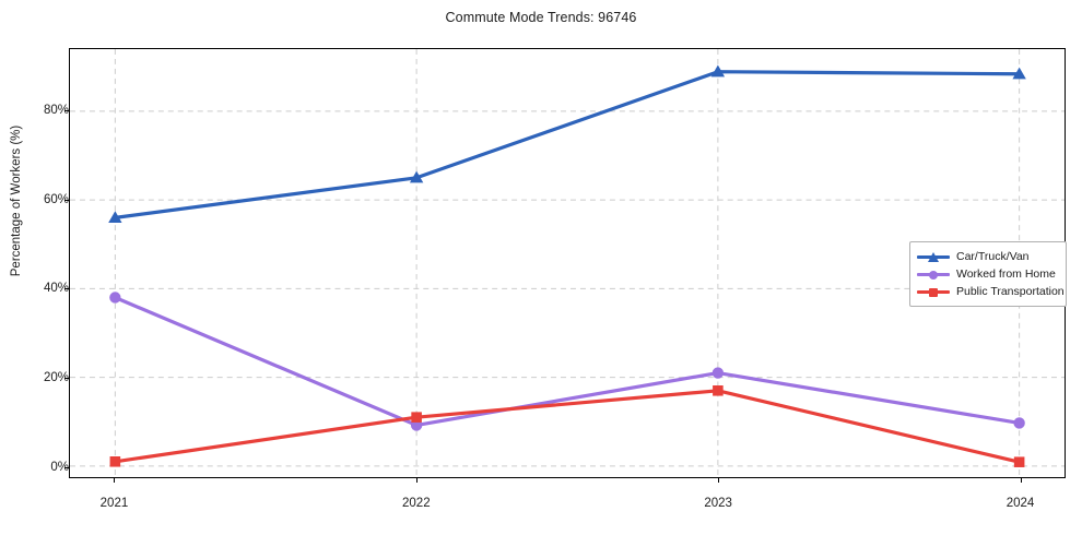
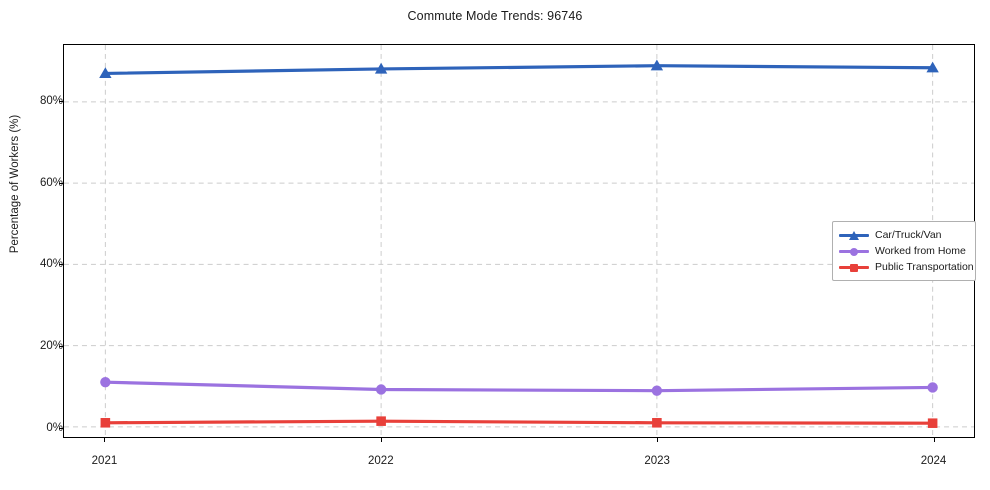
Car/Truck/Van/2021: 56% -> 87%
Worked from Home/2021: 38% -> 11%
Car/Truck/Van/2022: 65% -> 88%
Public Transportation/2022: 11% -> 1%
Worked from Home/2023: 21% -> 9%
Public Transportation/2023: 17% -> 1%
